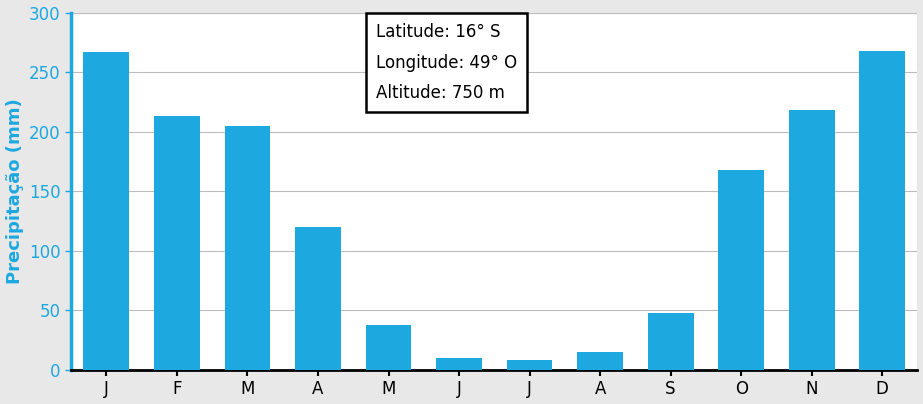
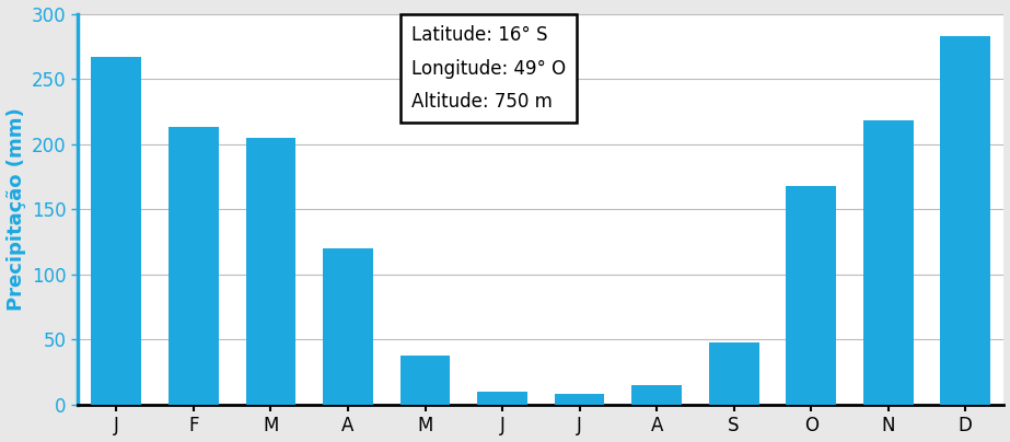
D: 268 -> 283
